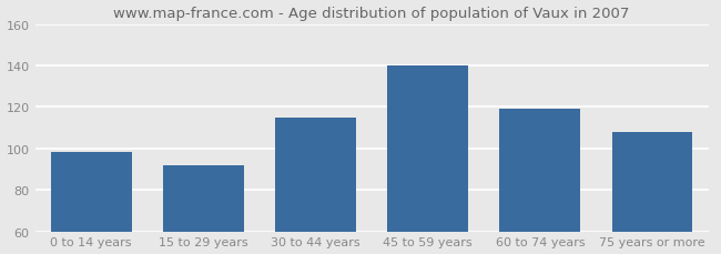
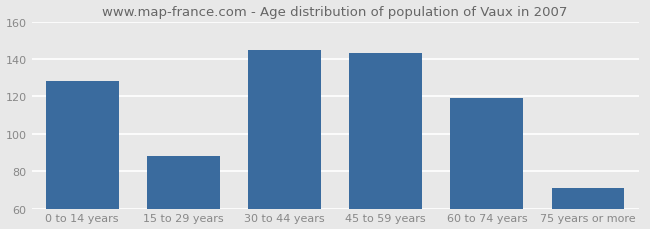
0 to 14 years: 98 -> 128
15 to 29 years: 92 -> 88
30 to 44 years: 115 -> 145
45 to 59 years: 140 -> 143
75 years or more: 108 -> 71
